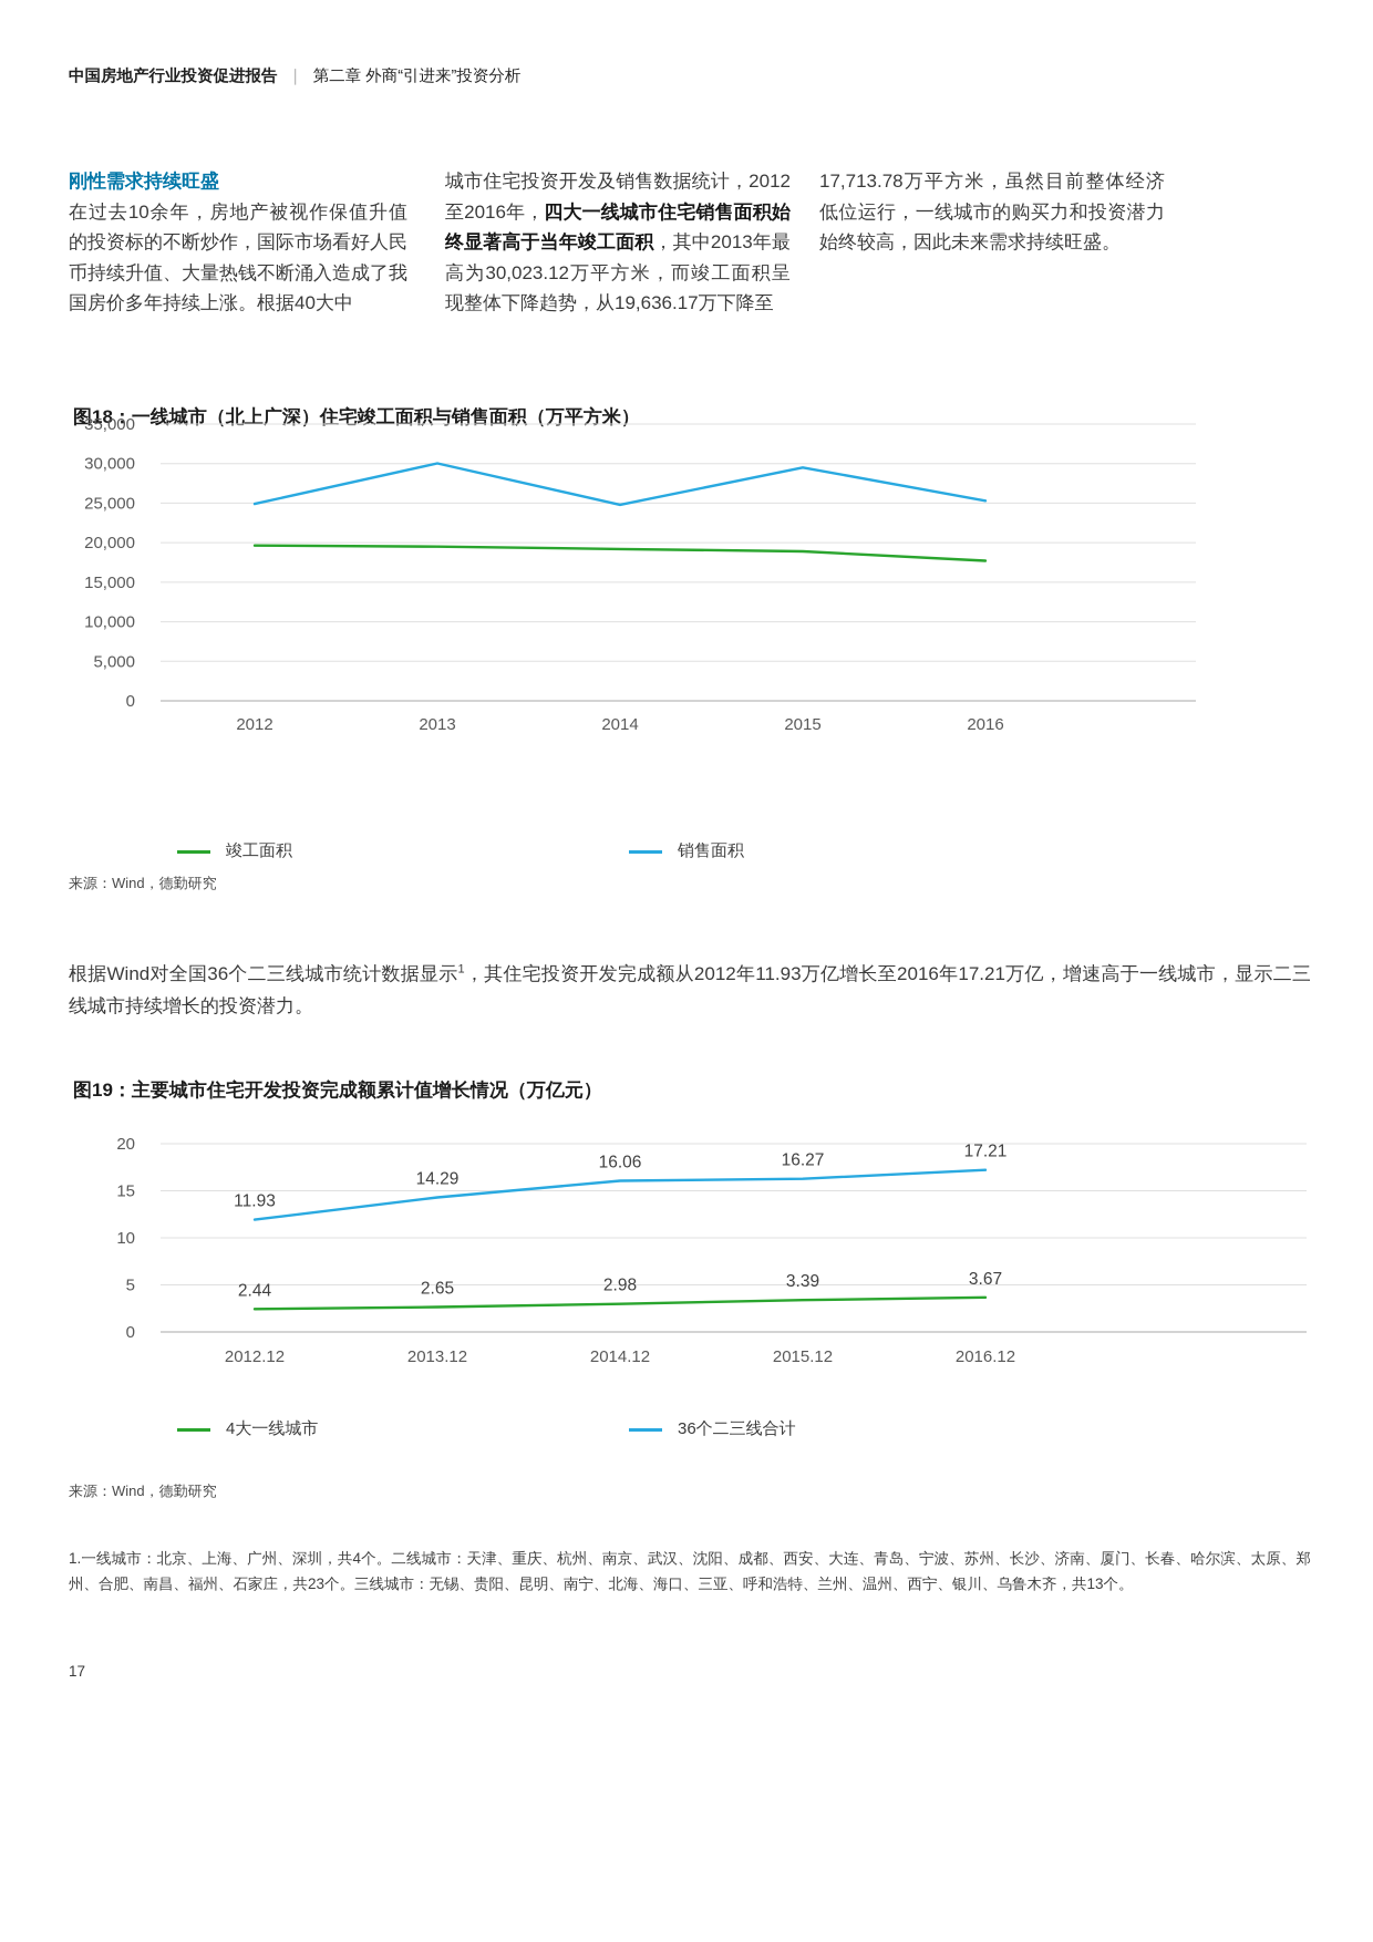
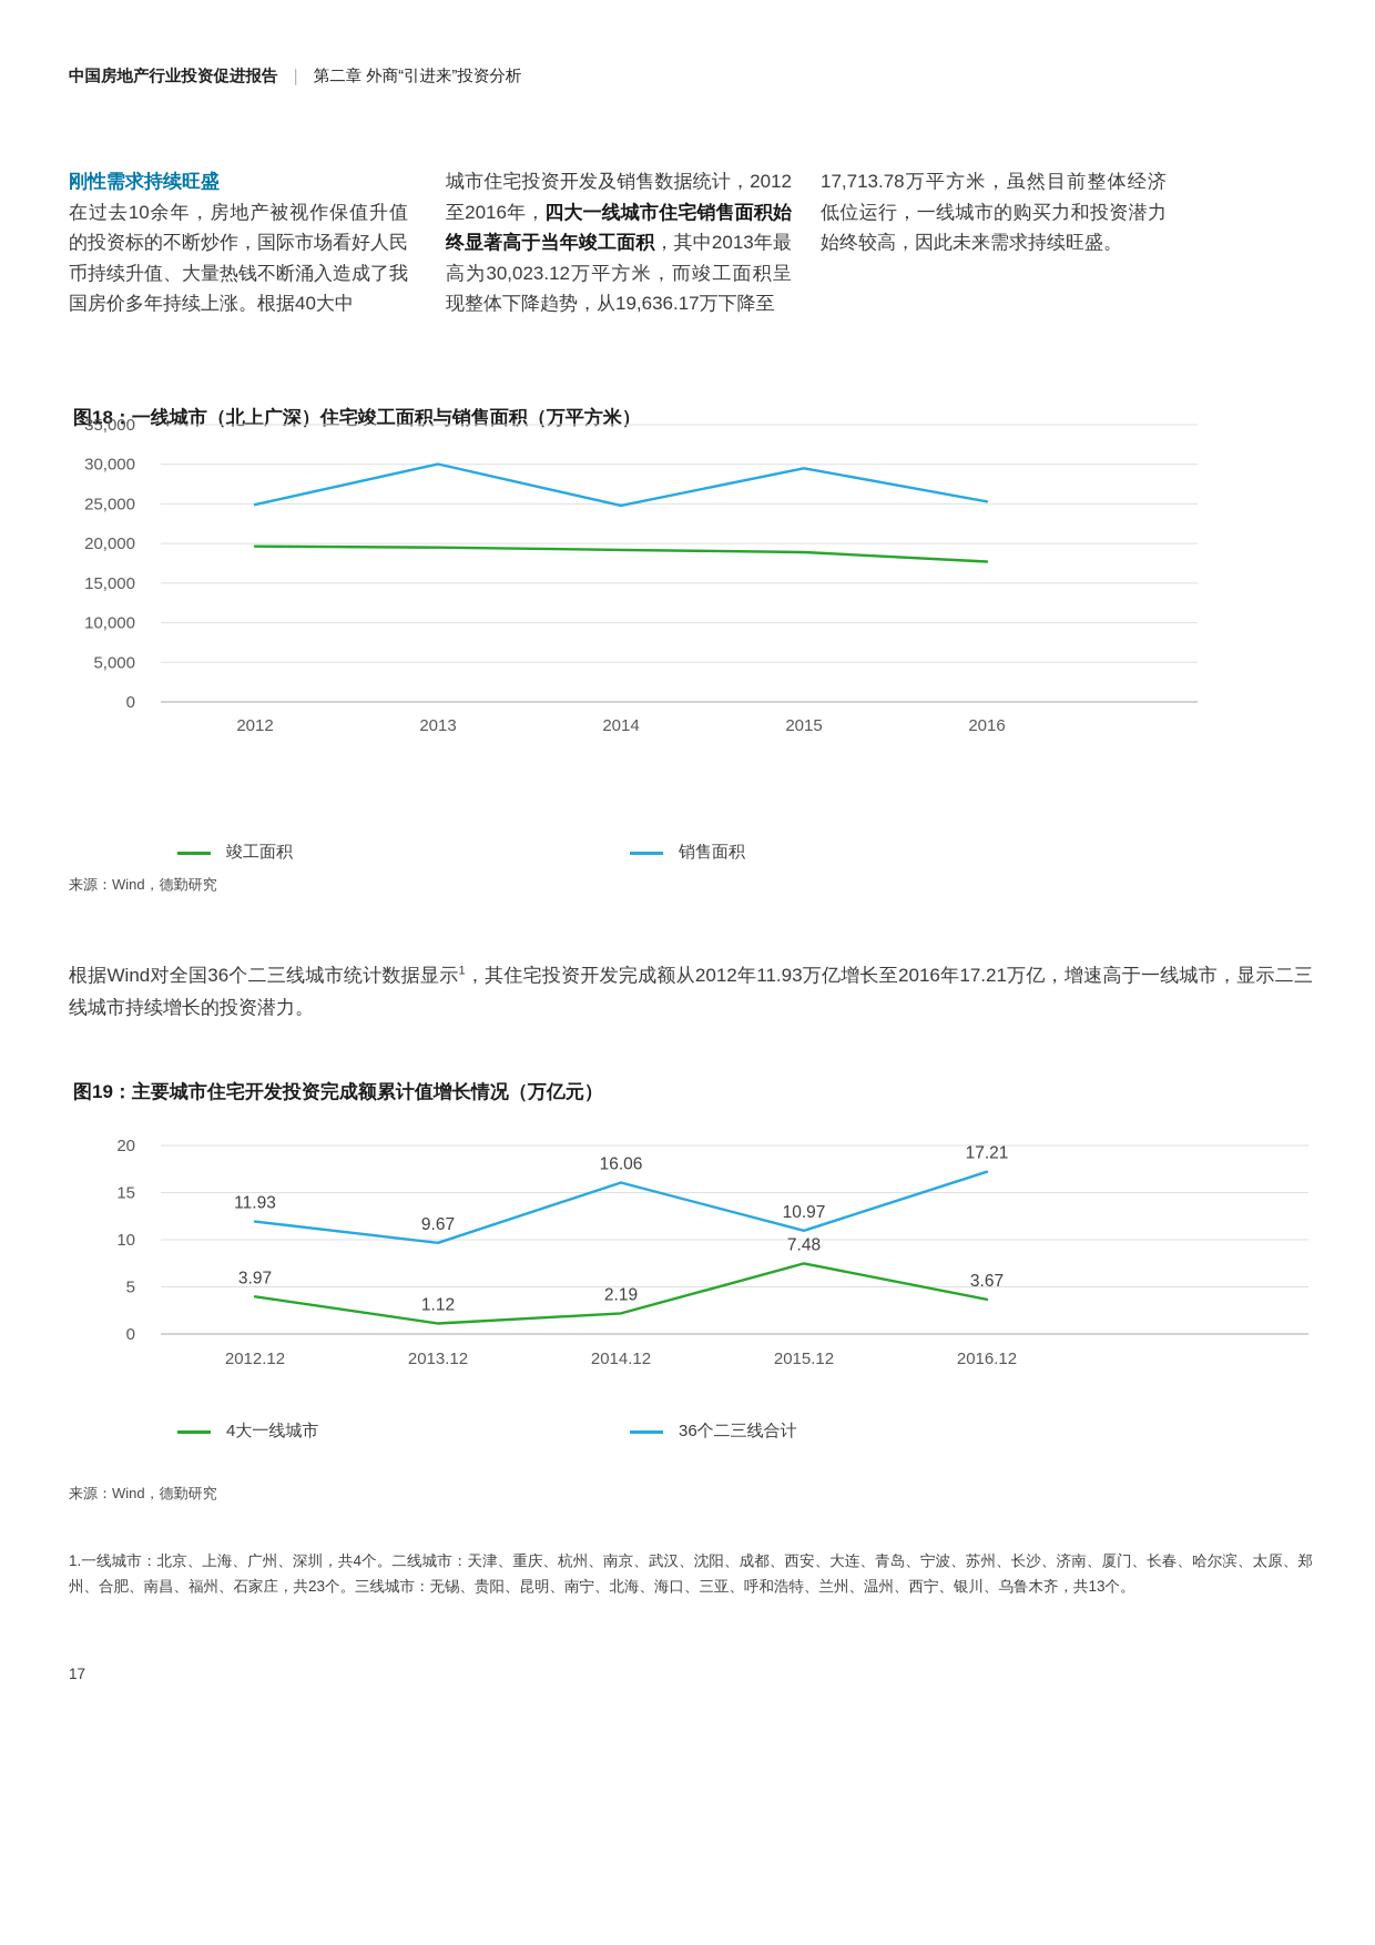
图19：主要城市住宅开发投资完成额累计值增长情况（万亿元）/4大一线城市/2012.12: 2.44 -> 3.97
图19：主要城市住宅开发投资完成额累计值增长情况（万亿元）/4大一线城市/2013.12: 2.65 -> 1.12
图19：主要城市住宅开发投资完成额累计值增长情况（万亿元）/36个二三线合计/2013.12: 14.29 -> 9.67
图19：主要城市住宅开发投资完成额累计值增长情况（万亿元）/4大一线城市/2014.12: 2.98 -> 2.19
图19：主要城市住宅开发投资完成额累计值增长情况（万亿元）/4大一线城市/2015.12: 3.39 -> 7.48
图19：主要城市住宅开发投资完成额累计值增长情况（万亿元）/36个二三线合计/2015.12: 16.27 -> 10.97
